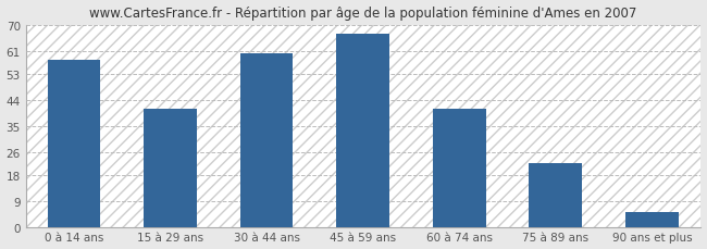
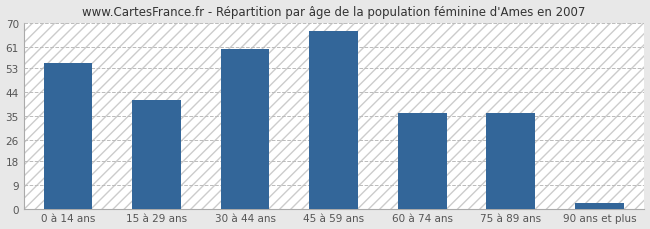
0 à 14 ans: 58 -> 55
60 à 74 ans: 41 -> 36
75 à 89 ans: 22 -> 36
90 ans et plus: 5 -> 2
